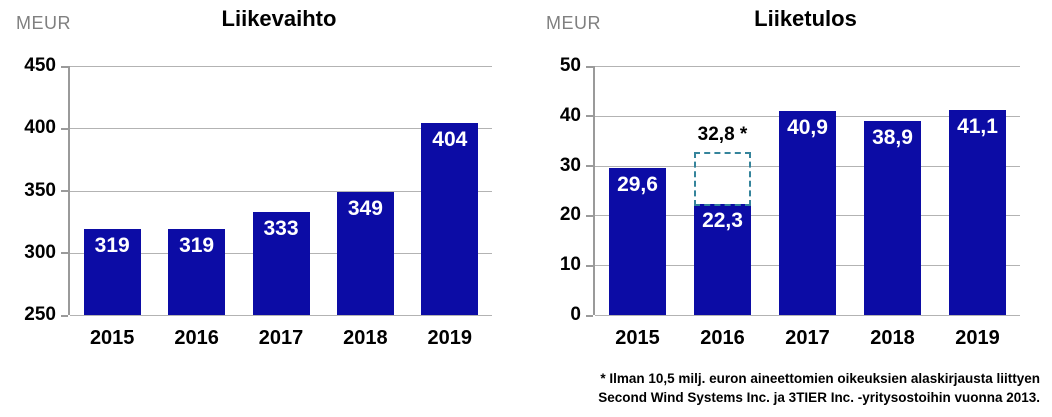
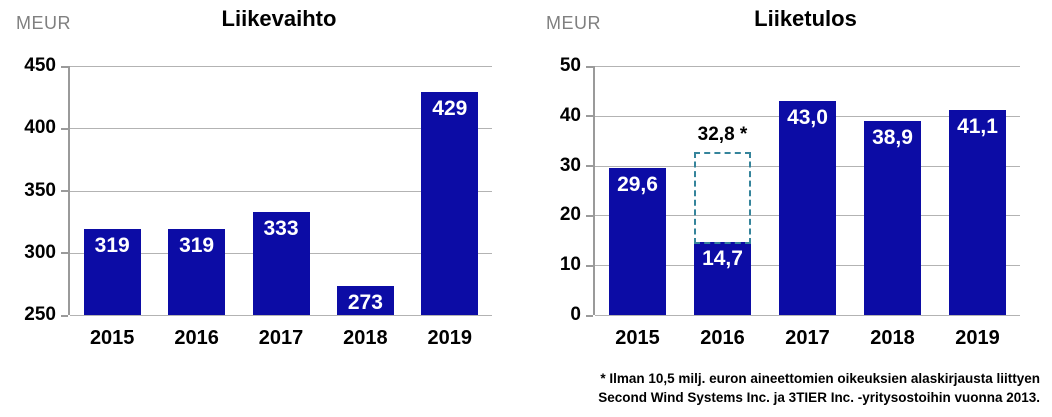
Liikevaihto/2018: 349 -> 273
Liikevaihto/2019: 404 -> 429
Liiketulos/2016: 22,3 -> 14,7
Liiketulos/2017: 40,9 -> 43,0
